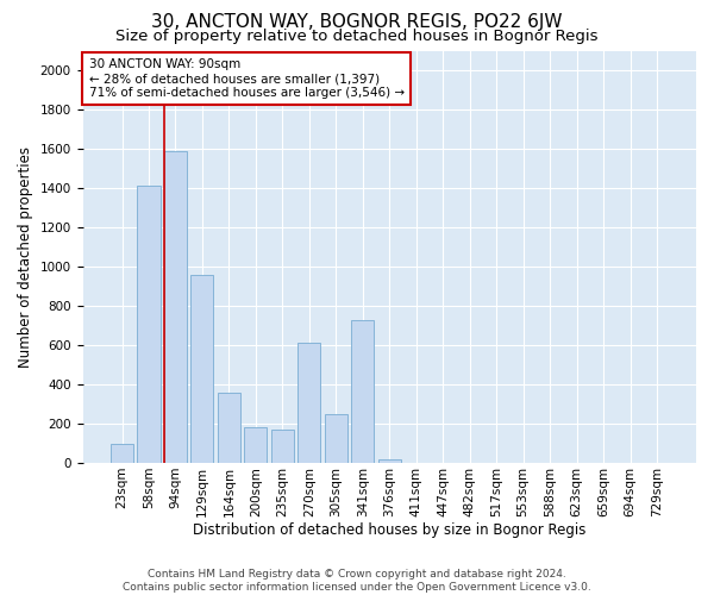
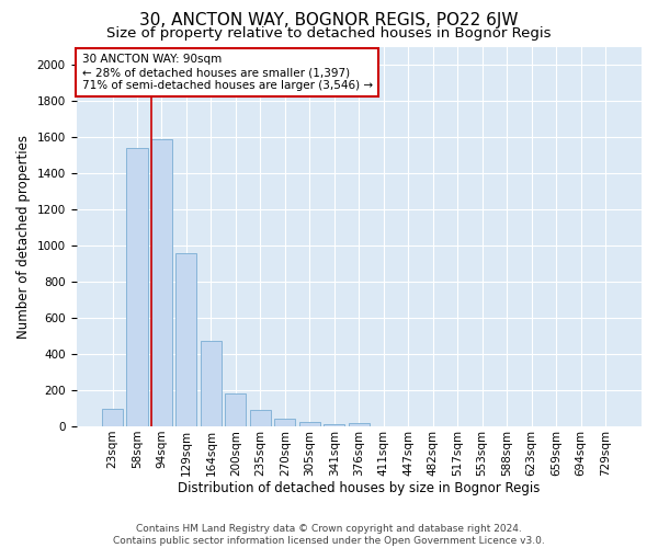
58sqm: 1410 -> 1540
164sqm: 360 -> 470
235sqm: 170 -> 90
270sqm: 610 -> 40
305sqm: 250 -> 20
341sqm: 730 -> 20
